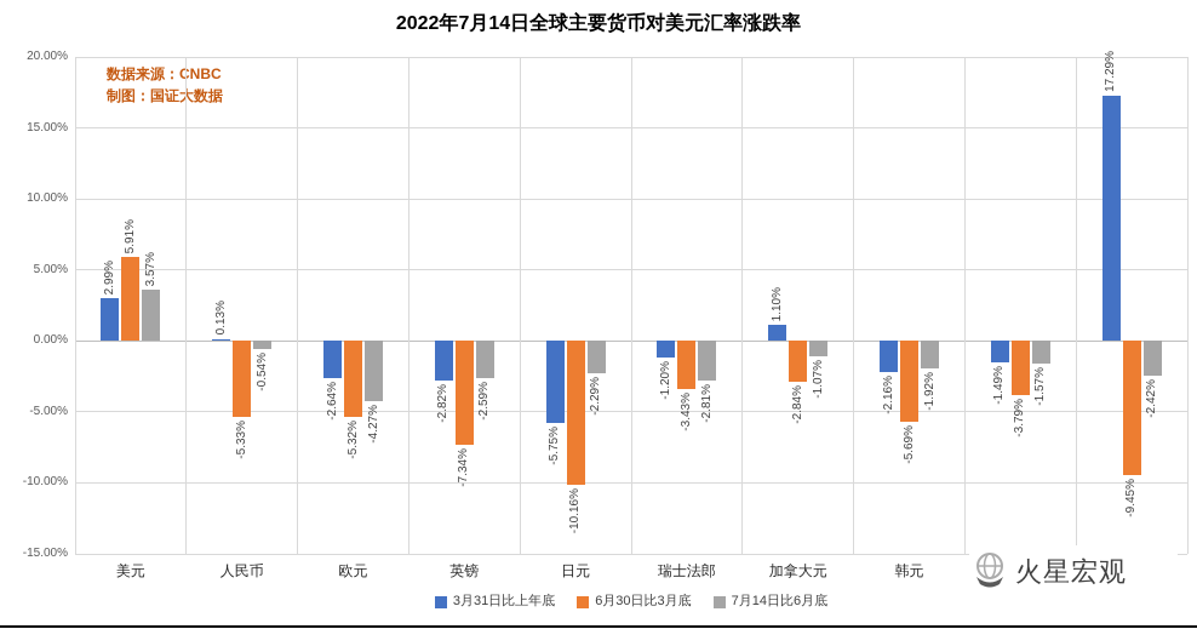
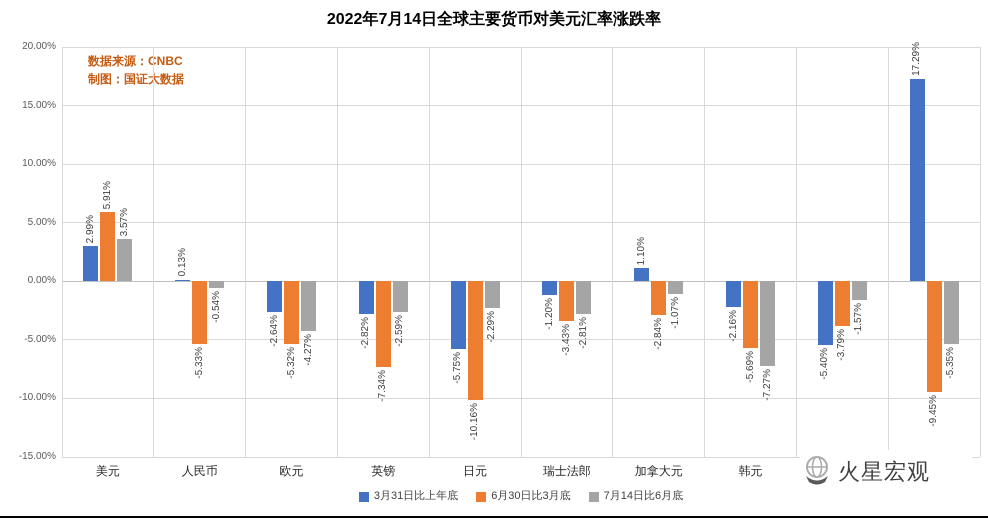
7月14日比6月底/韩元: -1.92% -> -7.27%
3月31日比上年底/印度卢比: -1.49% -> -5.40%
7月14日比6月底/巴西雷亚尔: -2.42% -> -5.35%
